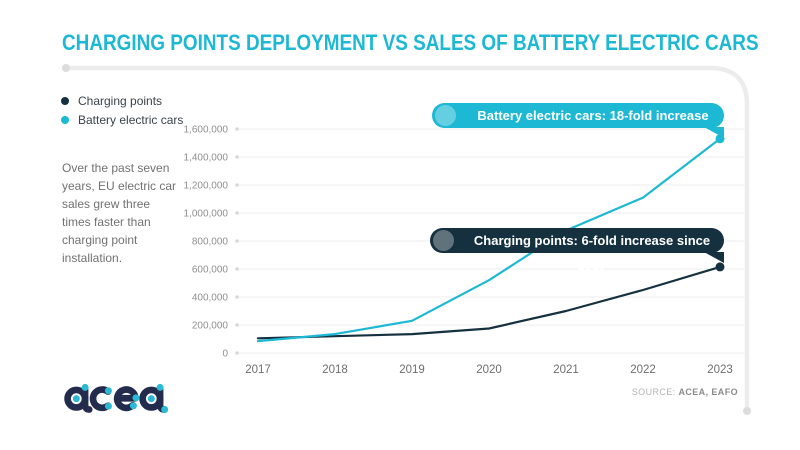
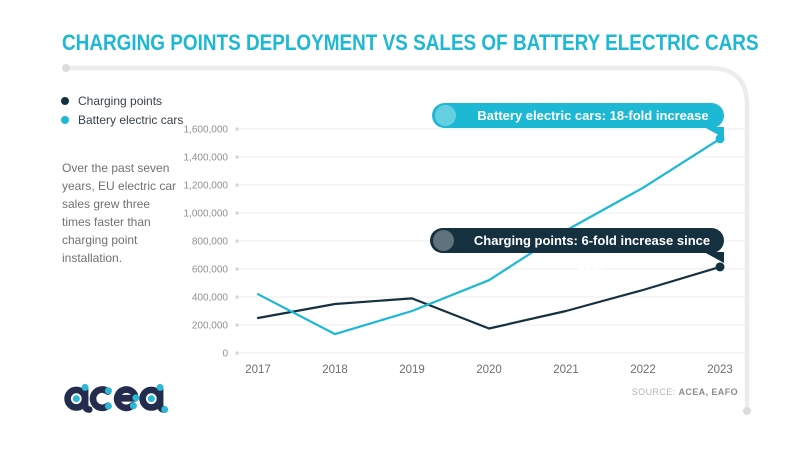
Charging points/2017: 100000 -> 250000
Battery electric cars/2017: 80000 -> 420000
Charging points/2018: 120000 -> 350000
Charging points/2019: 140000 -> 390000
Battery electric cars/2019: 230000 -> 300000
Battery electric cars/2022: 1110000 -> 1180000
